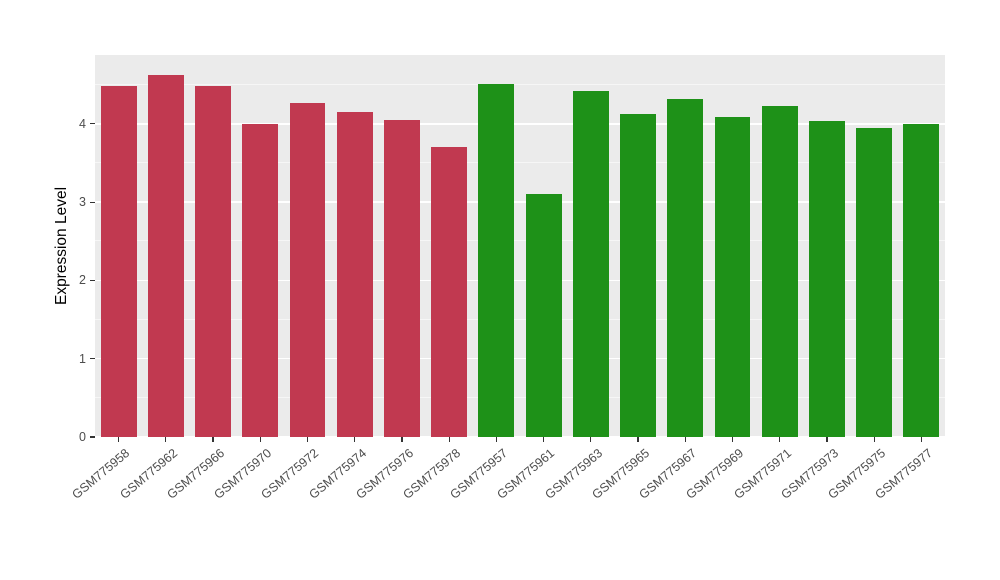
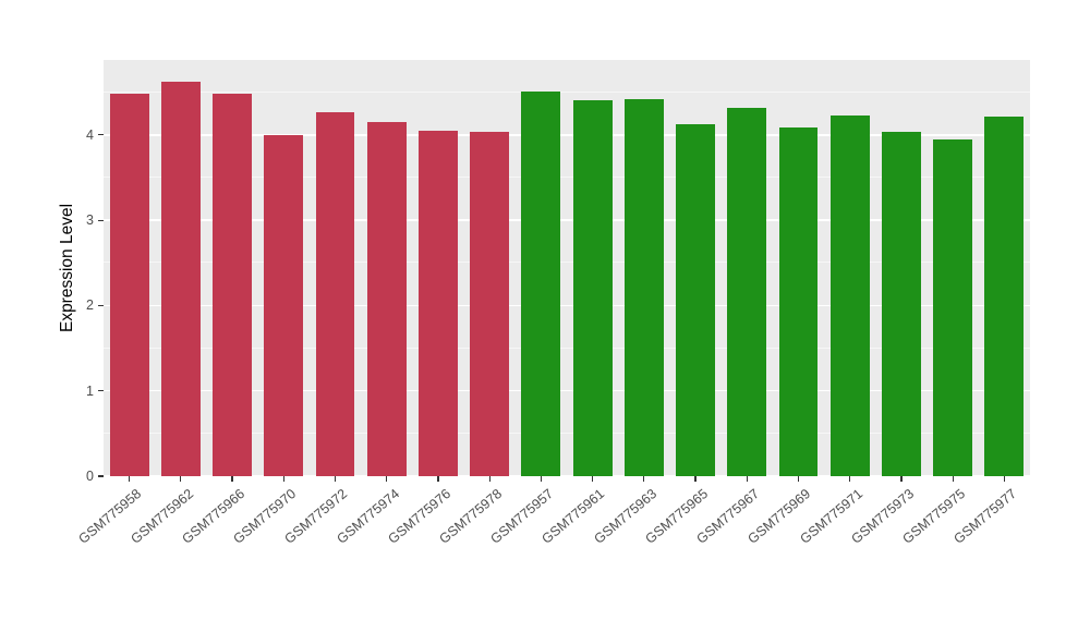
GSM775978: 3.7 -> 4.0
GSM775961: 3.1 -> 4.4
GSM775977: 4.0 -> 4.2
